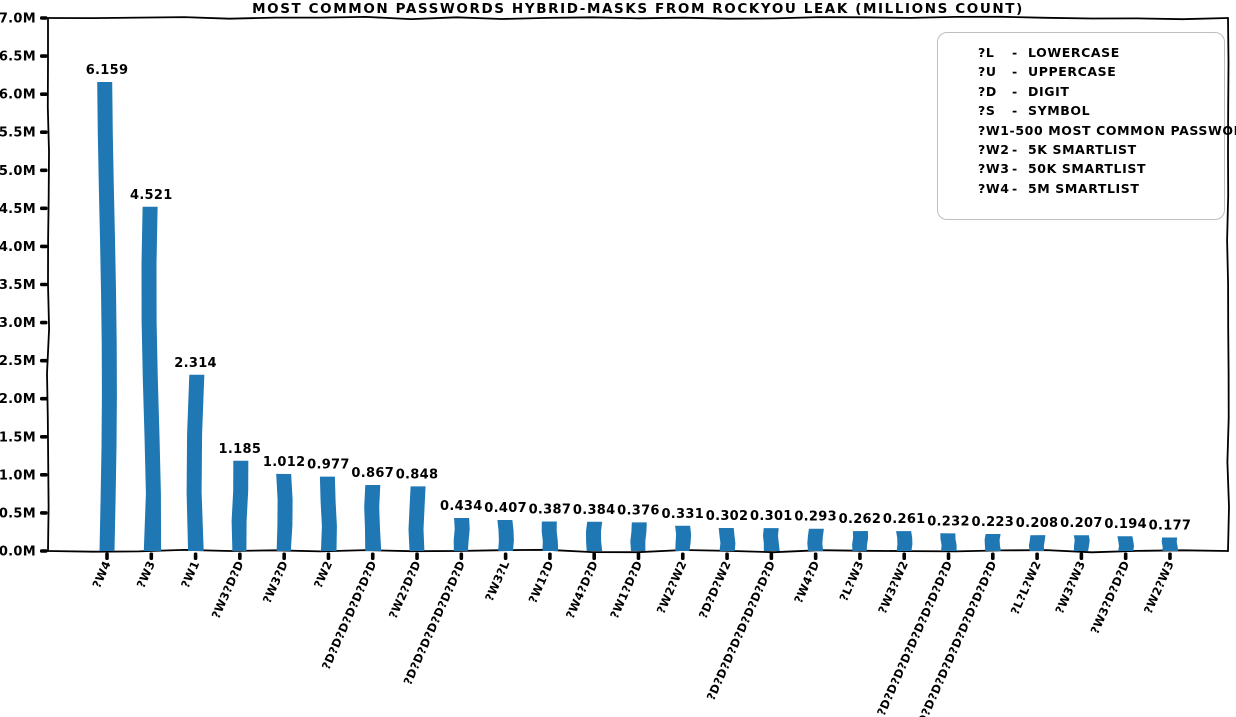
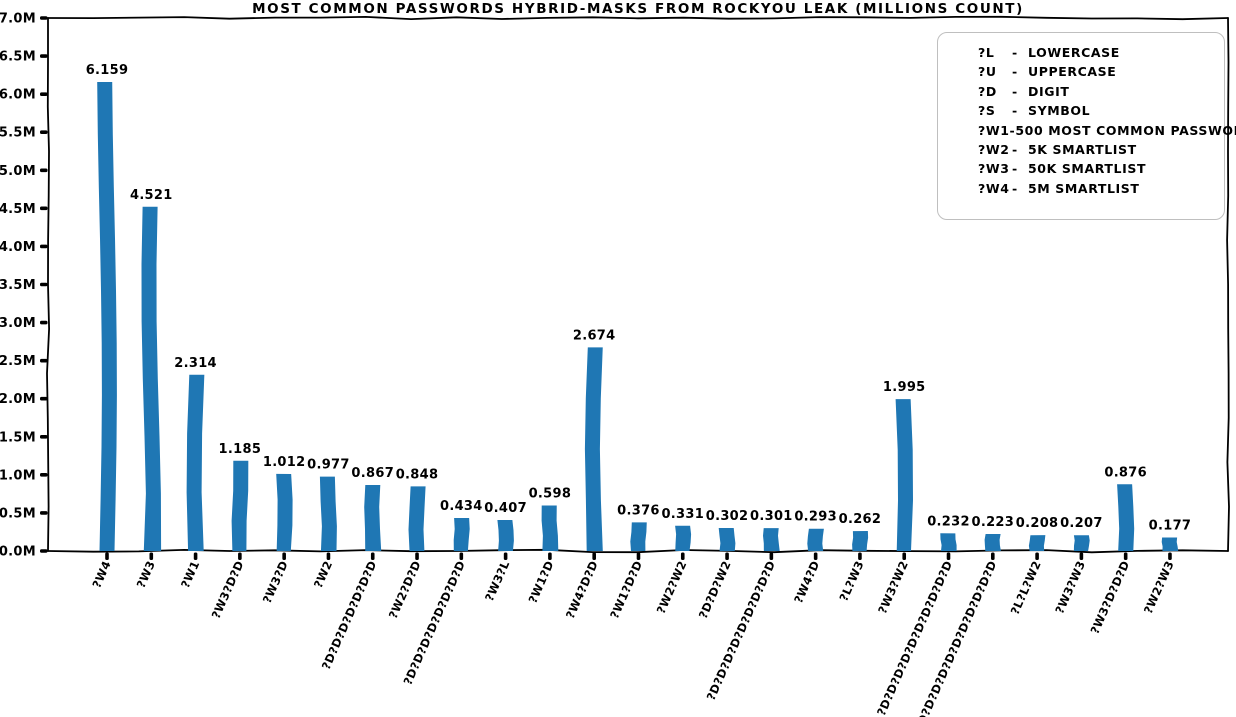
?W1?D: 0.387 -> 0.598
?W4?D?D: 0.384 -> 2.674
?W3?W2: 0.261 -> 1.995
?W3?D?D?D: 0.194 -> 0.876
